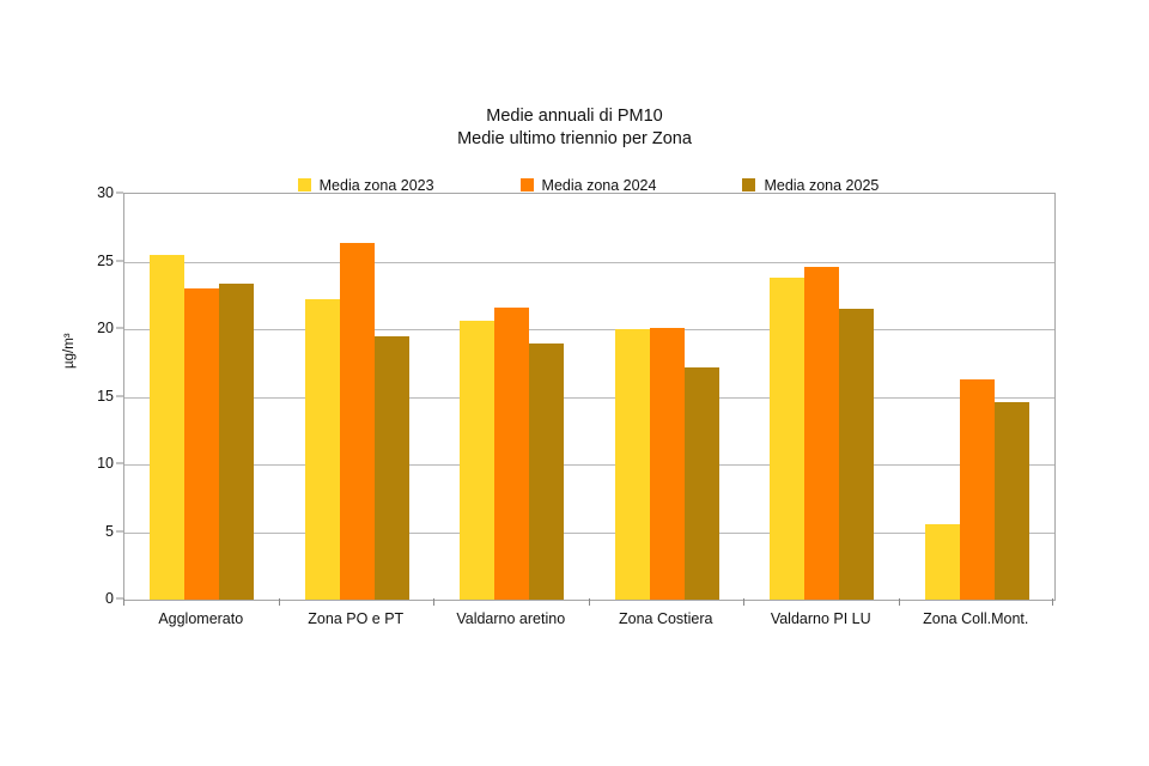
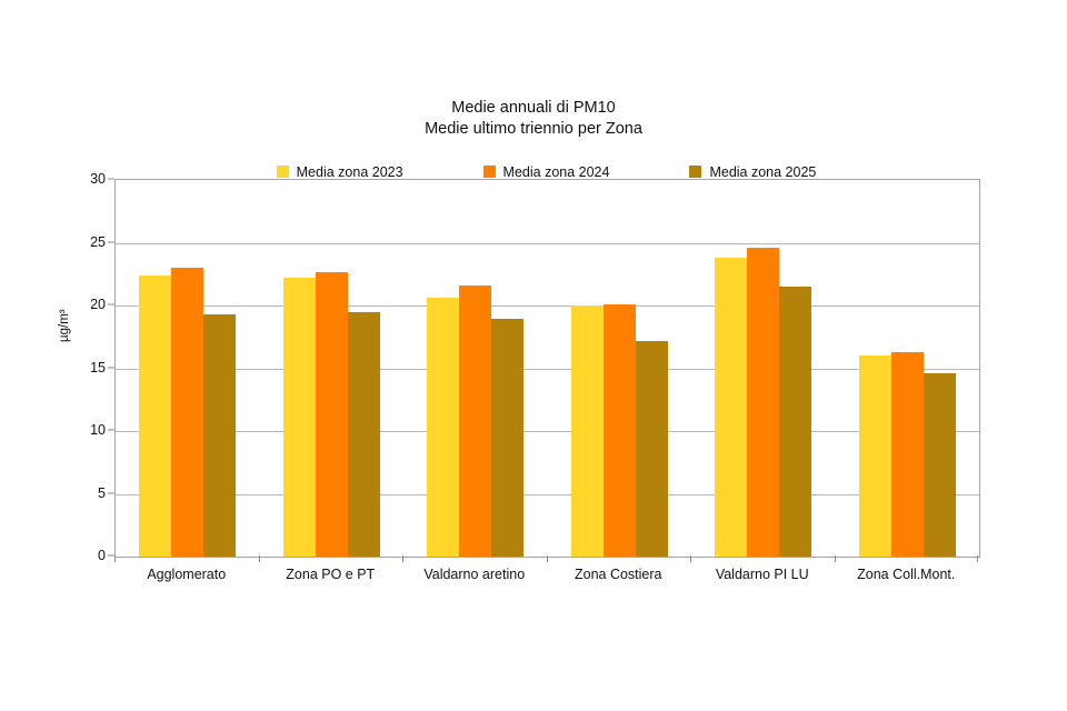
Media zona 2023/Agglomerato: 25.5 -> 22.4
Media zona 2025/Agglomerato: 23.4 -> 19.3
Media zona 2024/Zona PO e PT: 26.4 -> 22.7
Media zona 2023/Zona Coll.Mont.: 5.6 -> 16.0
